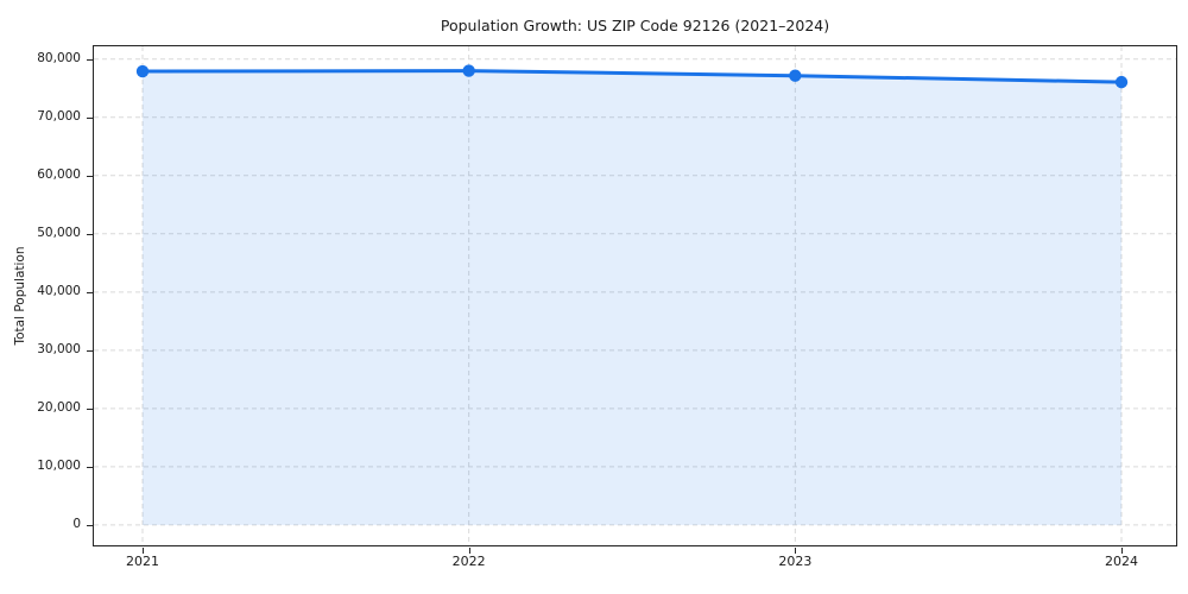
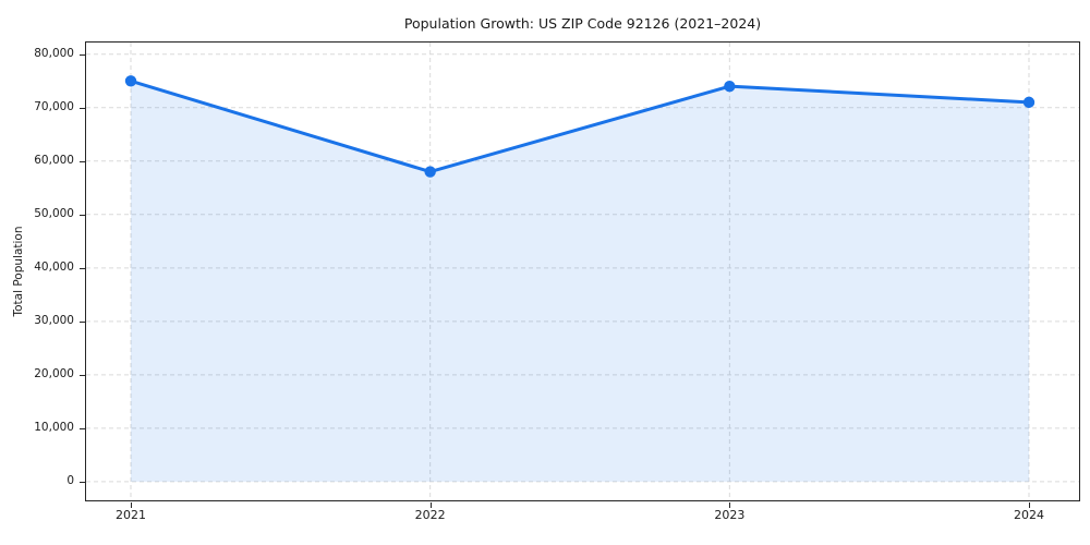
2021: 78000 -> 75000
2022: 78000 -> 58000
2023: 77000 -> 74000
2024: 76000 -> 71000
